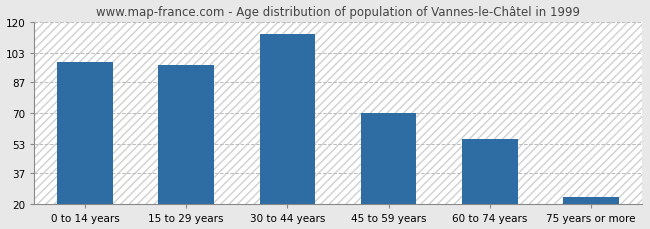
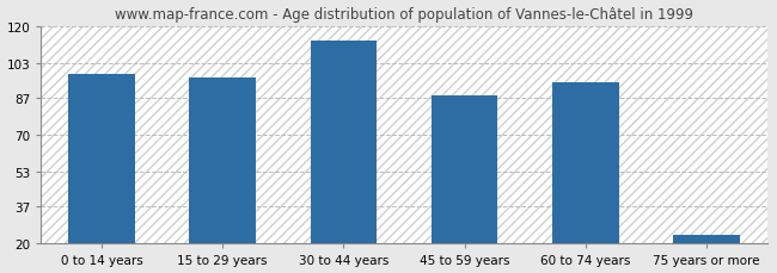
45 to 59 years: 70 -> 88
60 to 74 years: 56 -> 94
